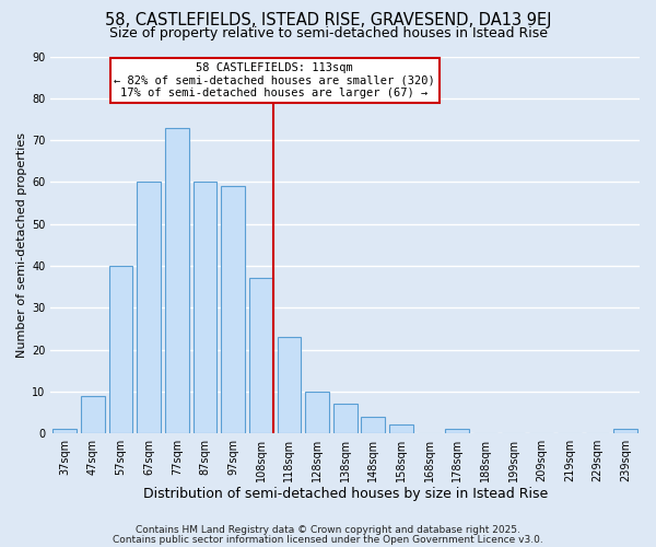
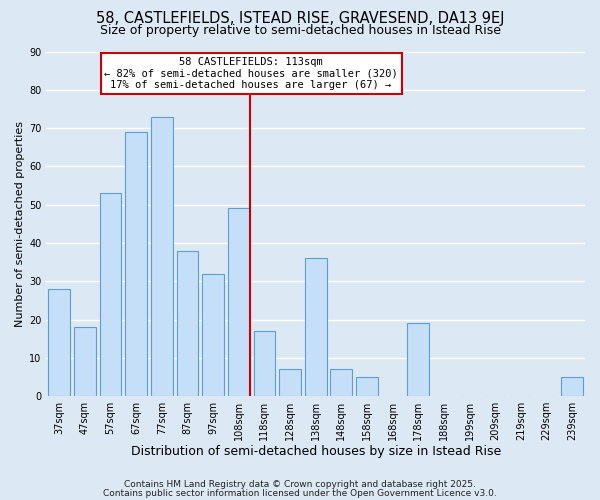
37sqm: 1 -> 28
47sqm: 9 -> 18
57sqm: 40 -> 53
67sqm: 60 -> 69
87sqm: 60 -> 38
97sqm: 59 -> 32
108sqm: 37 -> 49
118sqm: 23 -> 17
128sqm: 10 -> 7
138sqm: 7 -> 36
148sqm: 4 -> 7
158sqm: 2 -> 5
178sqm: 1 -> 19
239sqm: 1 -> 5
